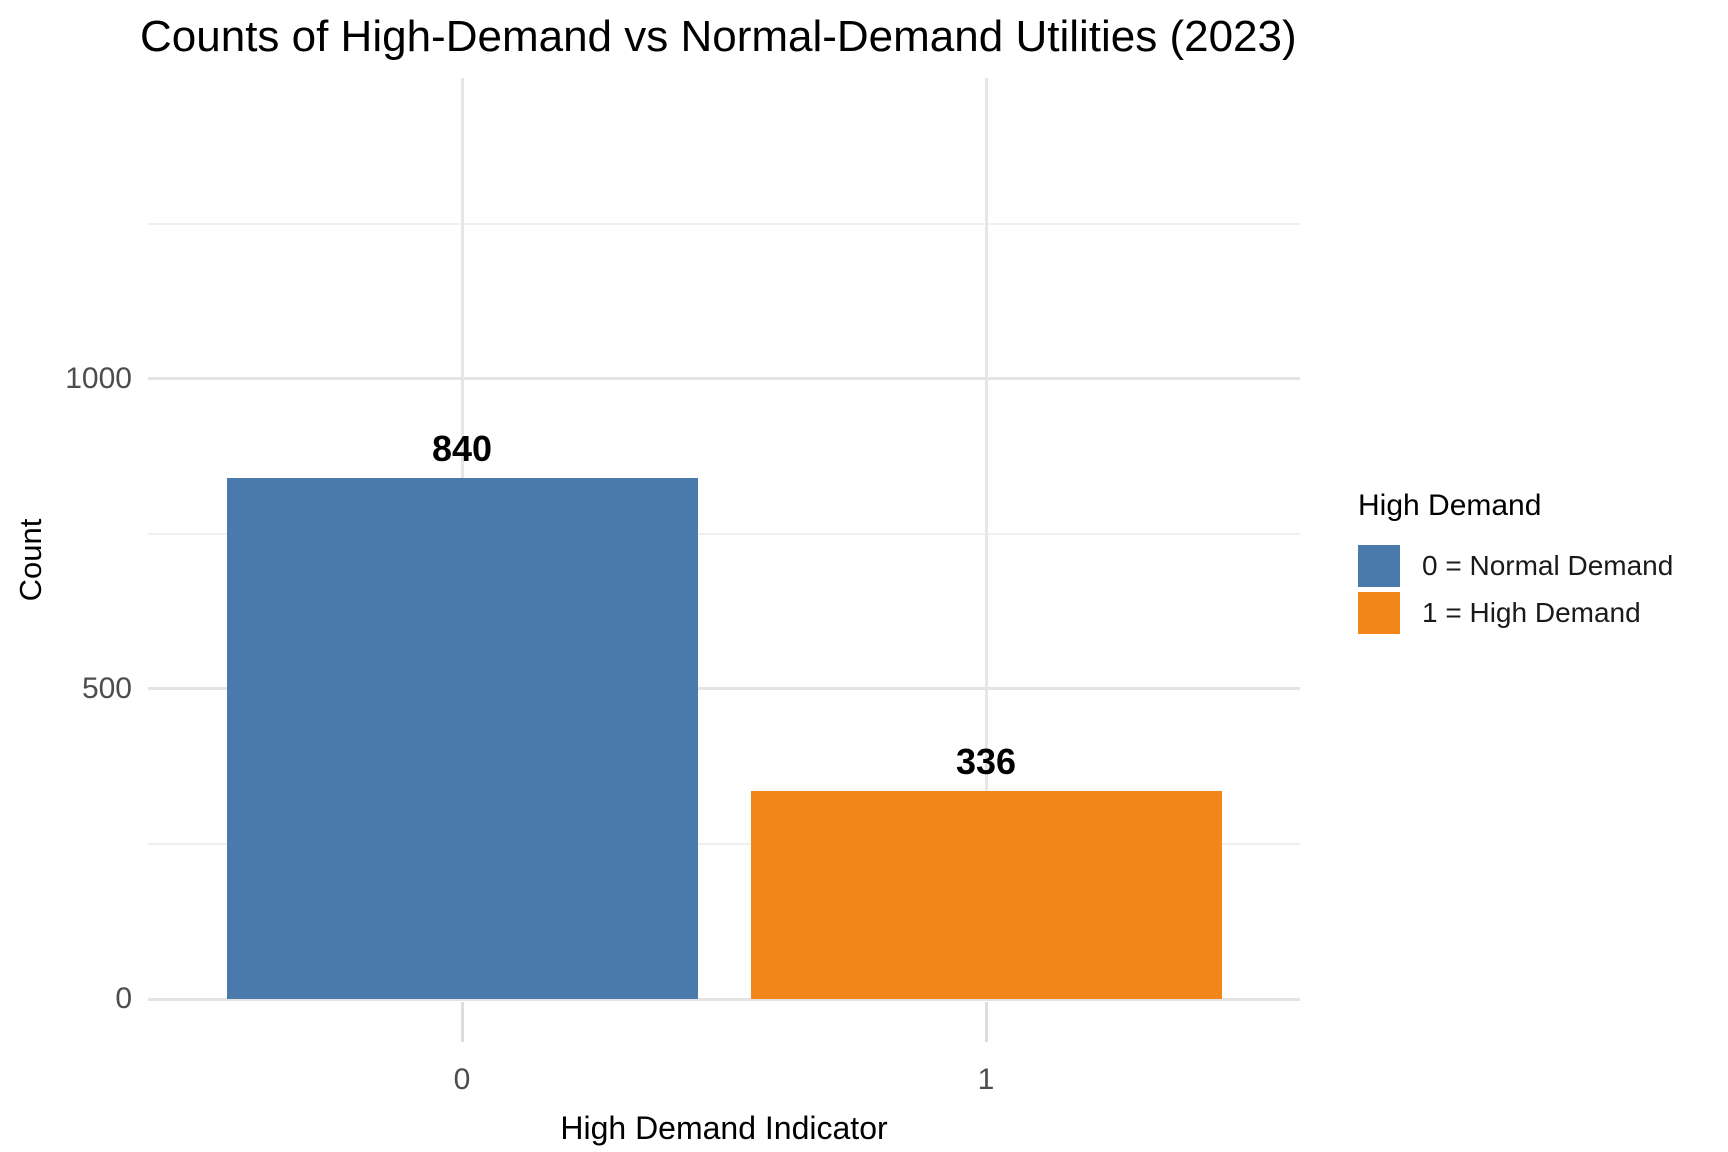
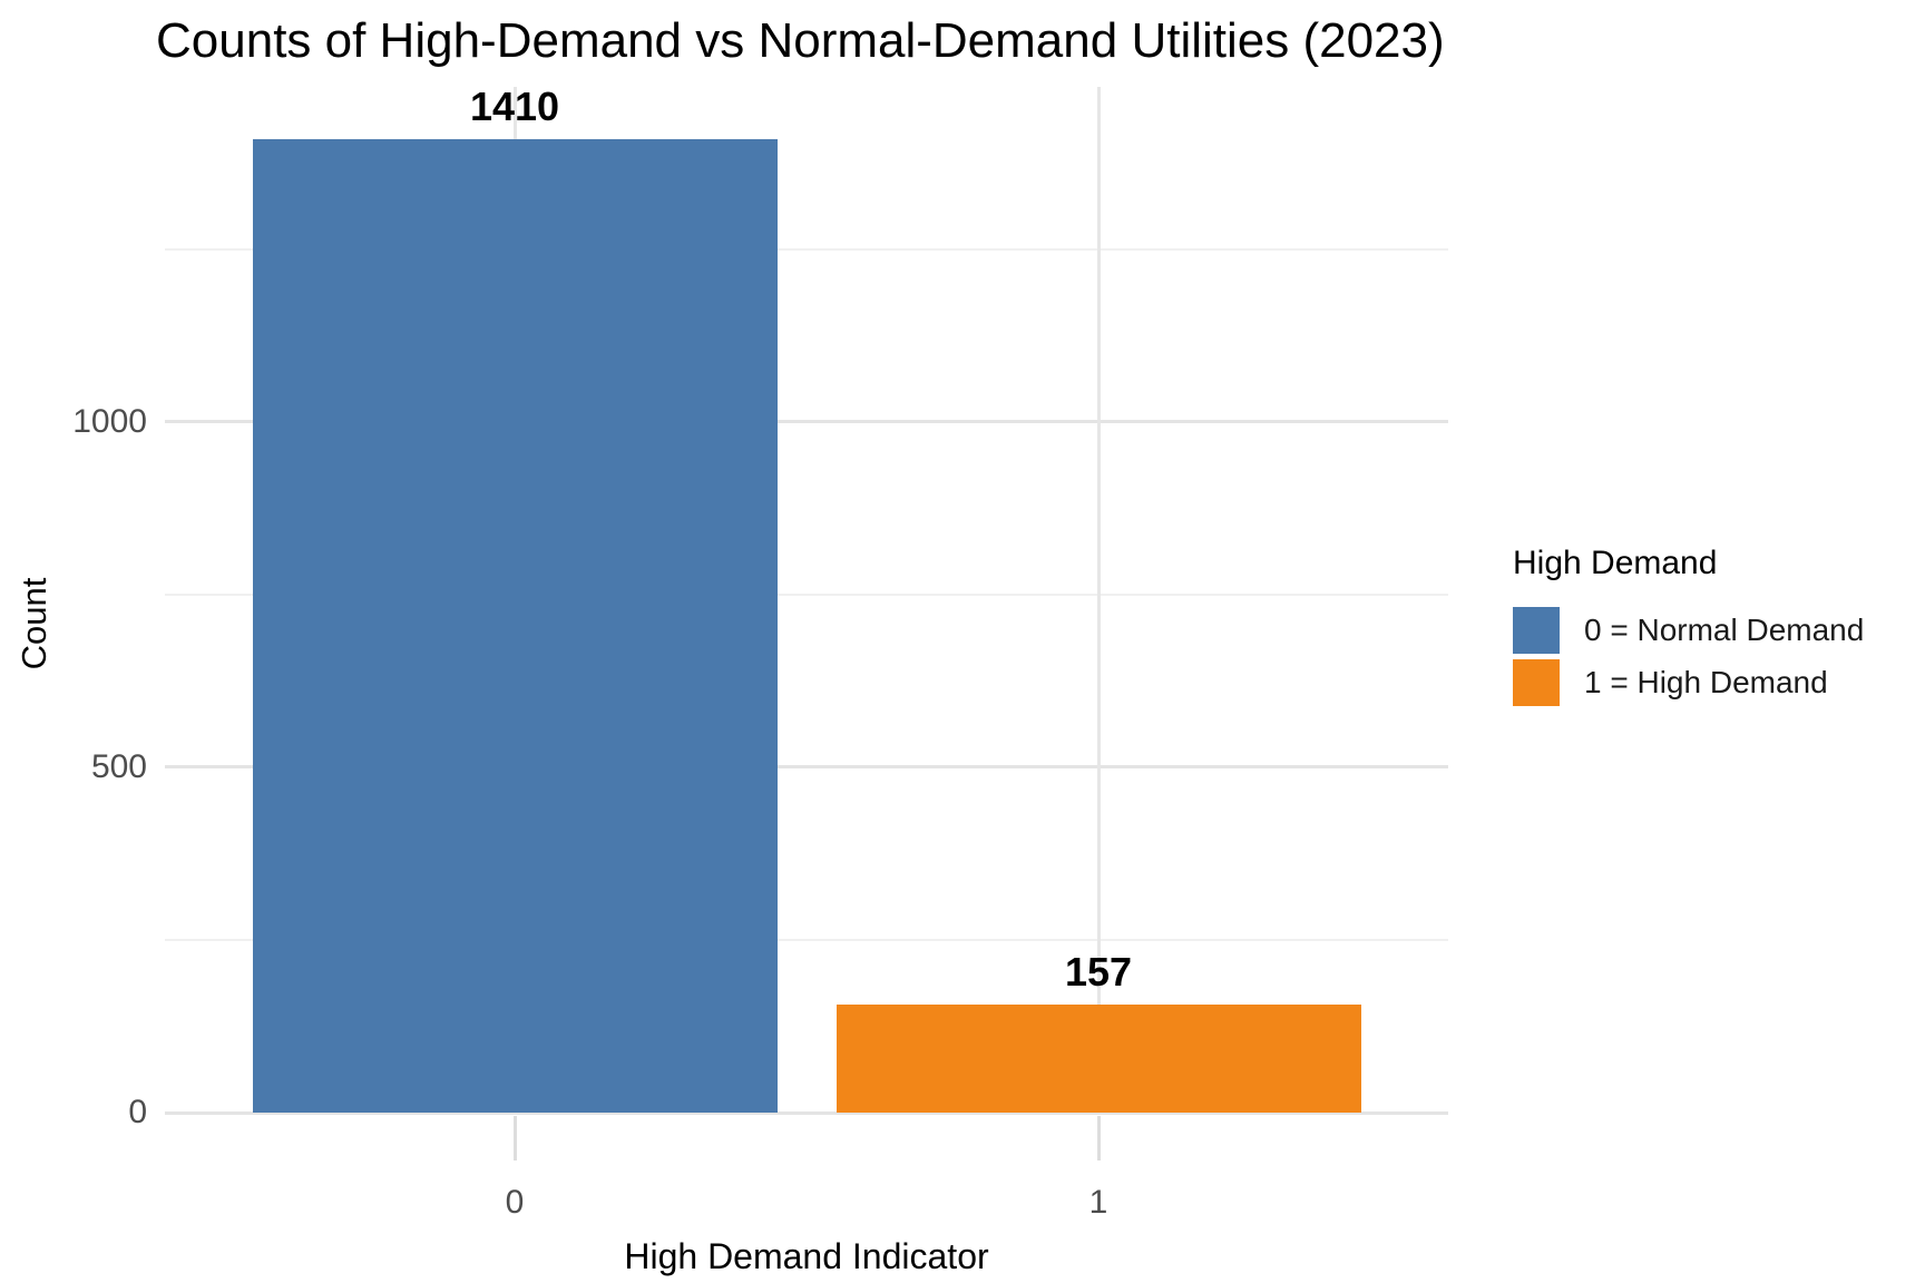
0: 840 -> 1410
1: 336 -> 157
